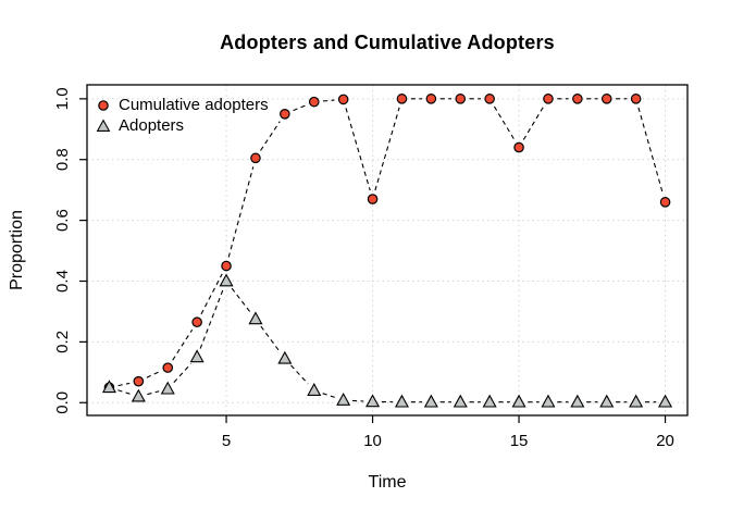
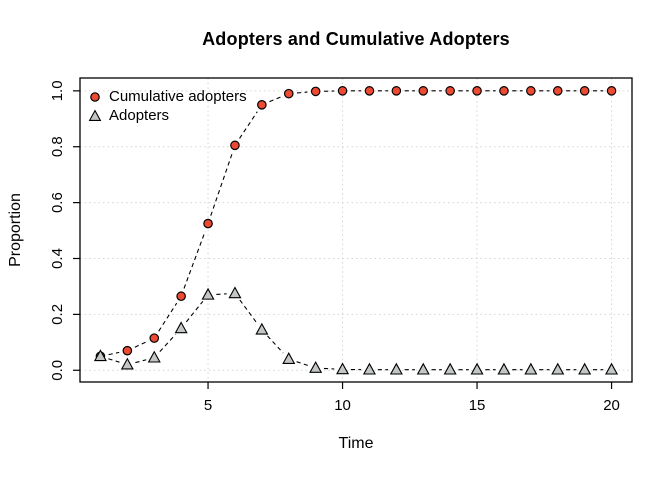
Cumulative adopters/5: 0.45 -> 0.53
Adopters/5: 0.40 -> 0.27
Cumulative adopters/10: 0.67 -> 1.00
Cumulative adopters/15: 0.84 -> 1.00
Cumulative adopters/20: 0.66 -> 1.00
